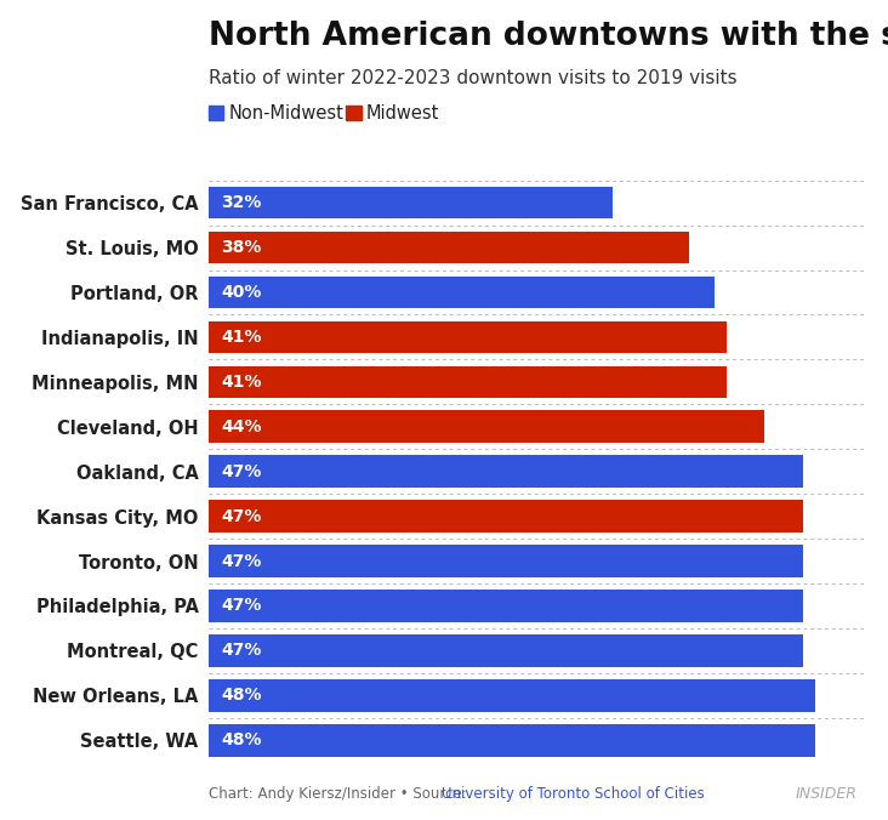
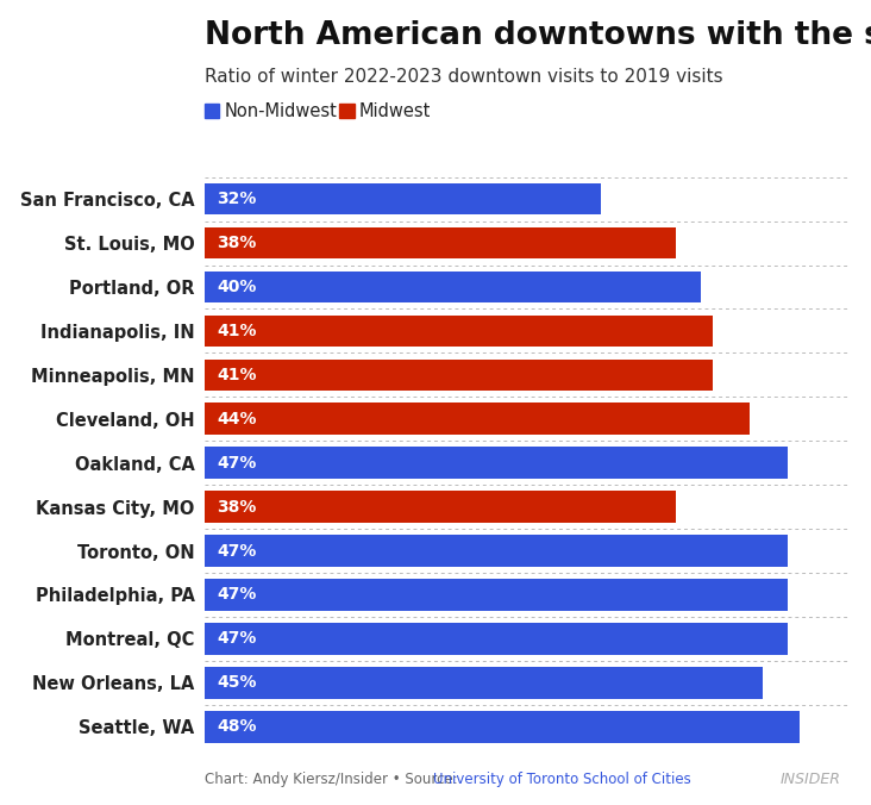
Kansas City, MO: 47% -> 38%
New Orleans, LA: 48% -> 45%
